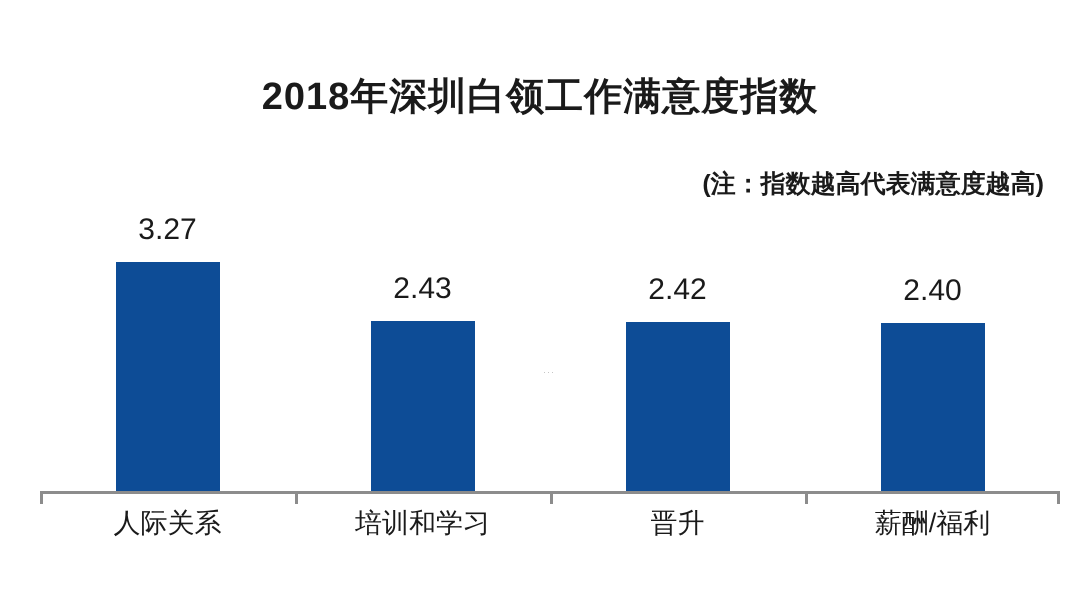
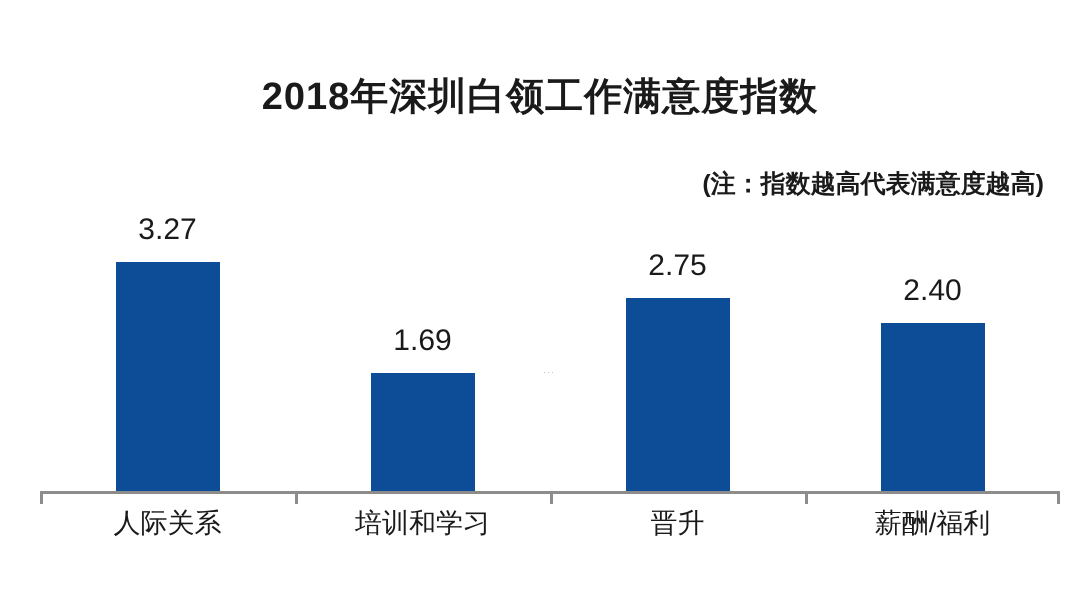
培训和学习: 2.43 -> 1.69
晋升: 2.42 -> 2.75
